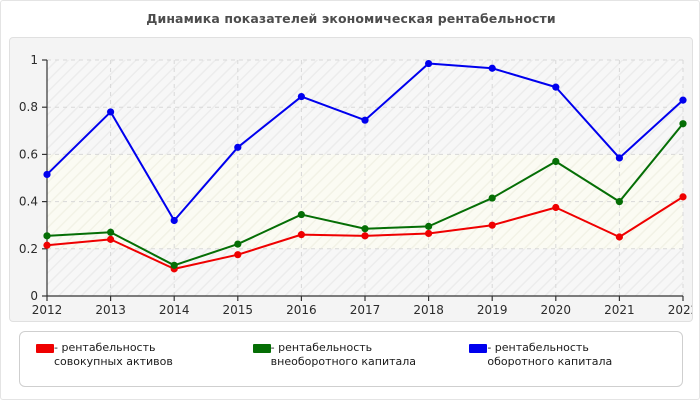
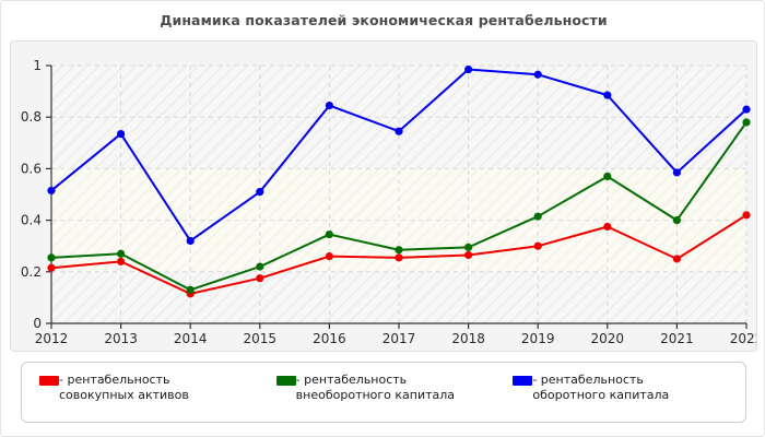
- рентабельность оборотного капитала/2013: 0.78 -> 0.73
- рентабельность оборотного капитала/2015: 0.63 -> 0.51
- рентабельность внеоборотного капитала/2022: 0.73 -> 0.78
